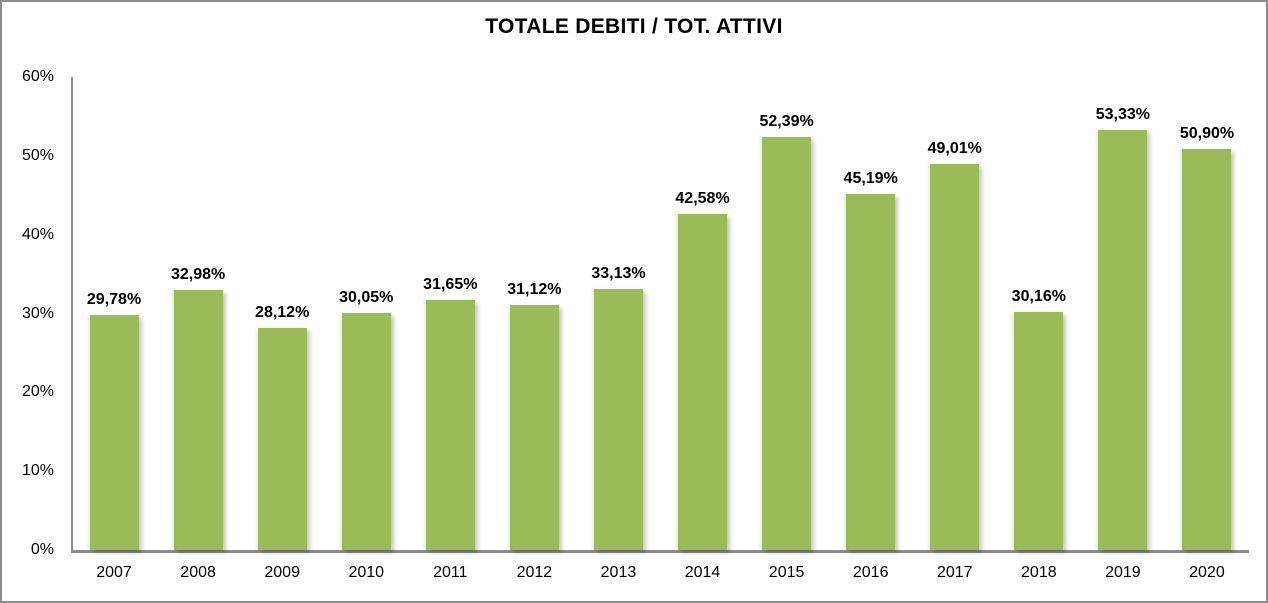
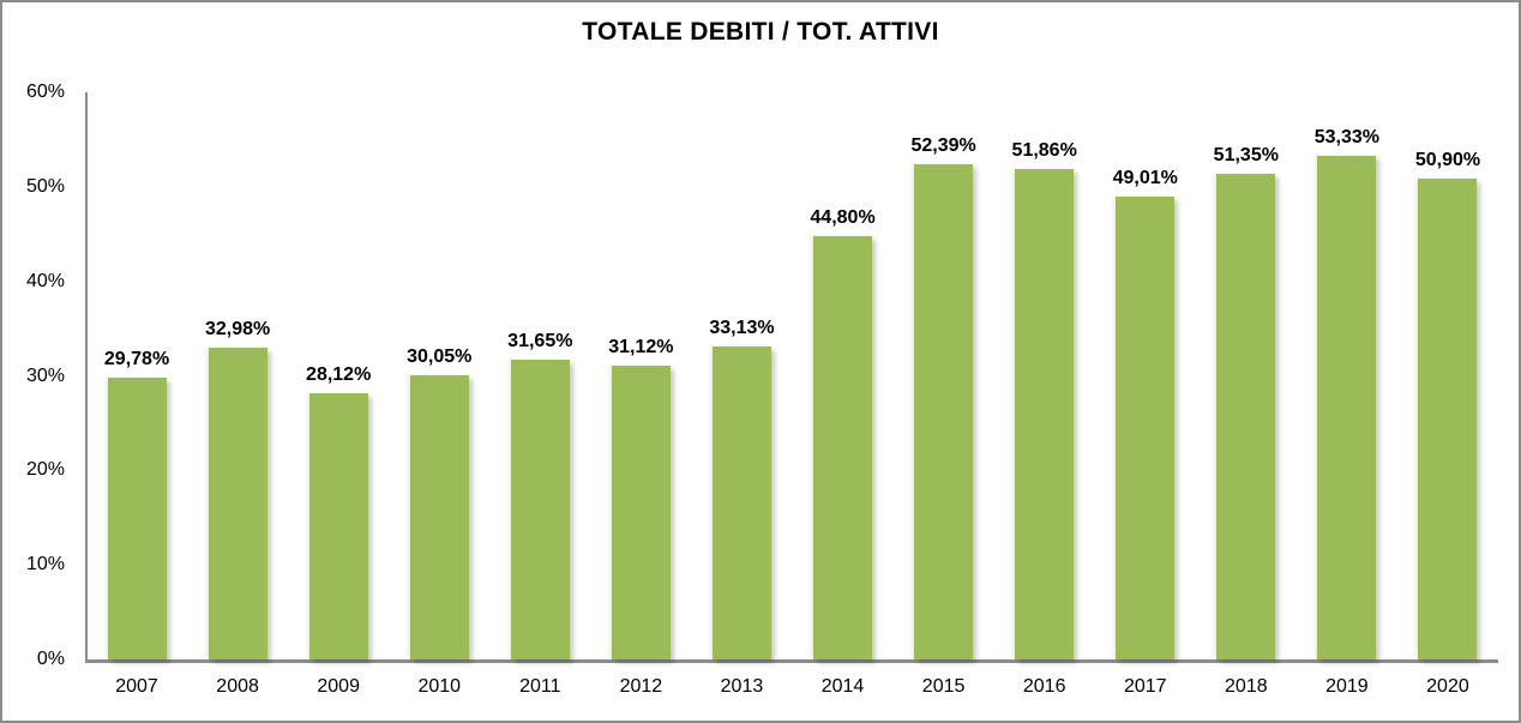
2014: 42,58% -> 44,80%
2016: 45,19% -> 51,86%
2018: 30,16% -> 51,35%
